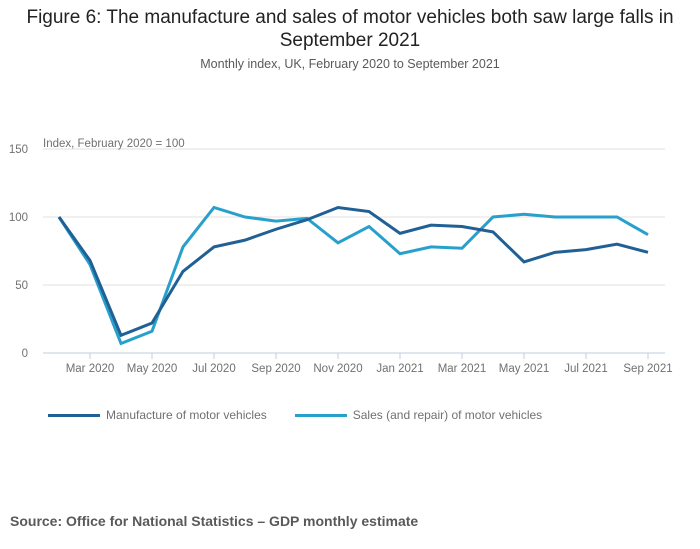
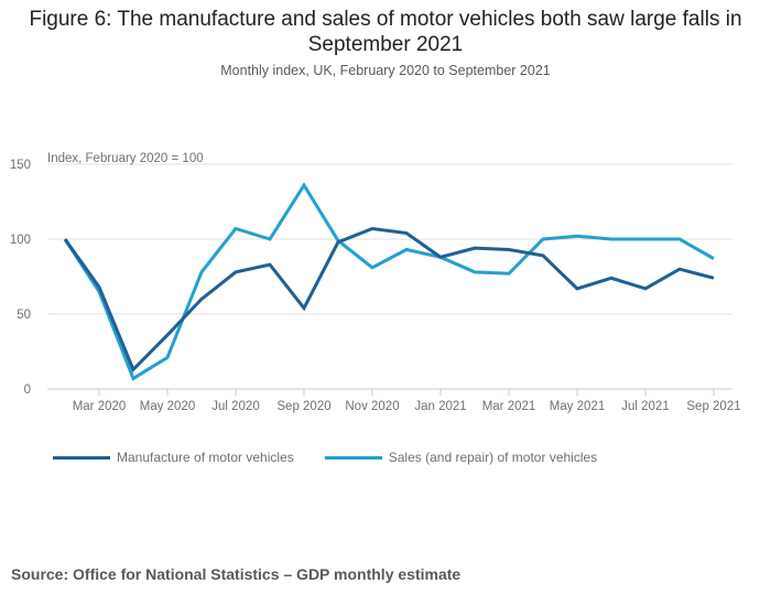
Manufacture of motor vehicles/May 2020: 22 -> 36
Sales (and repair) of motor vehicles/May 2020: 16 -> 21
Manufacture of motor vehicles/Sep 2020: 91 -> 54
Sales (and repair) of motor vehicles/Sep 2020: 97 -> 136
Sales (and repair) of motor vehicles/Jan 2021: 73 -> 88
Manufacture of motor vehicles/Jul 2021: 76 -> 67
